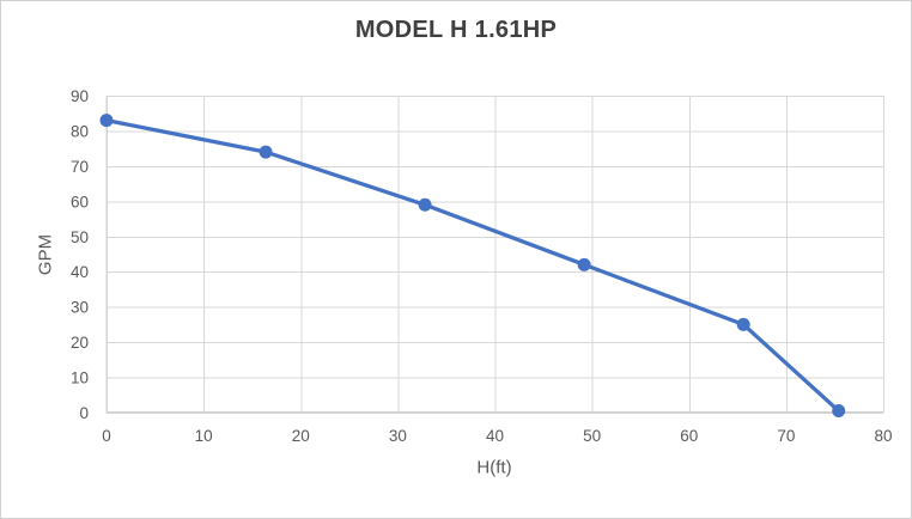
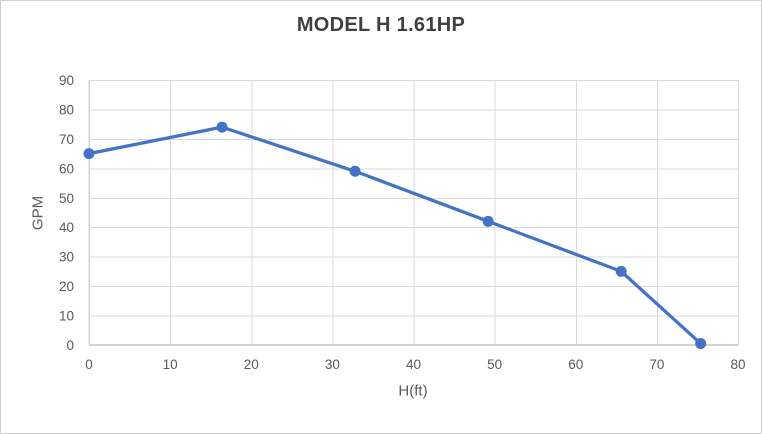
0: 83 -> 65
